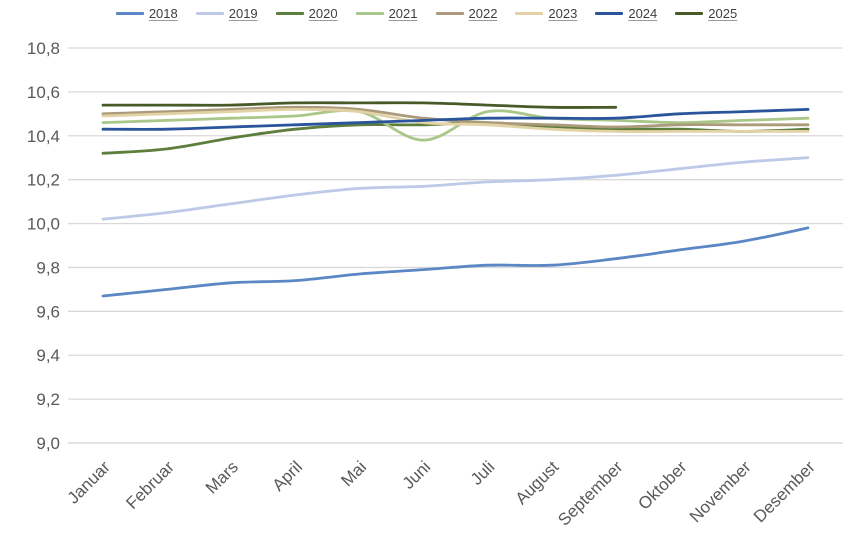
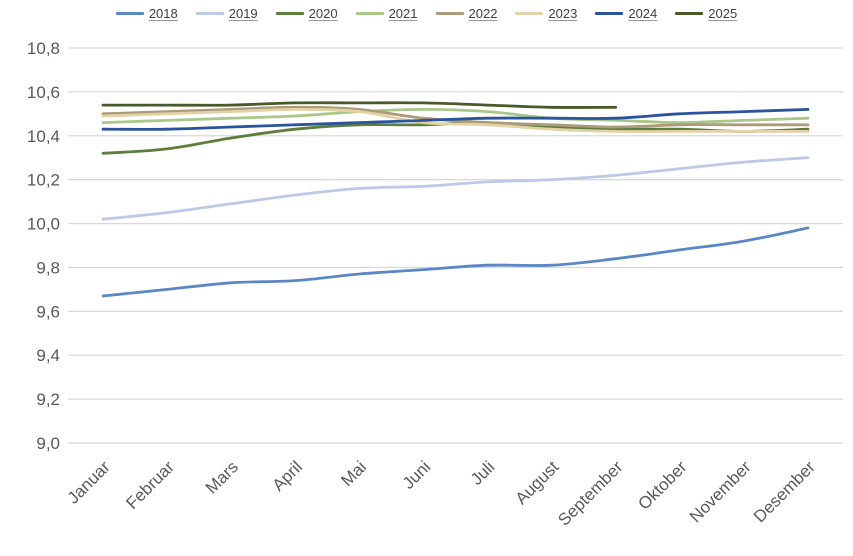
2021/Juni: 10,38 -> 10,52
